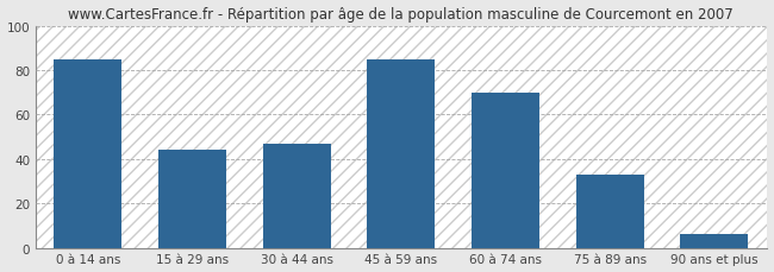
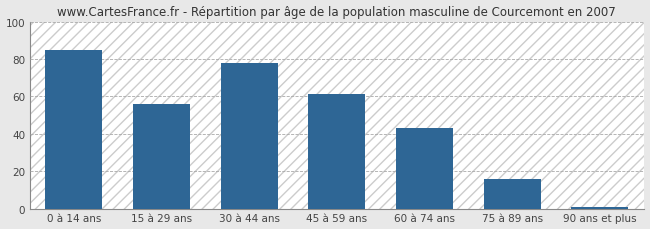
15 à 29 ans: 44 -> 56
30 à 44 ans: 47 -> 78
45 à 59 ans: 85 -> 61
60 à 74 ans: 70 -> 43
75 à 89 ans: 33 -> 16
90 ans et plus: 6 -> 1
